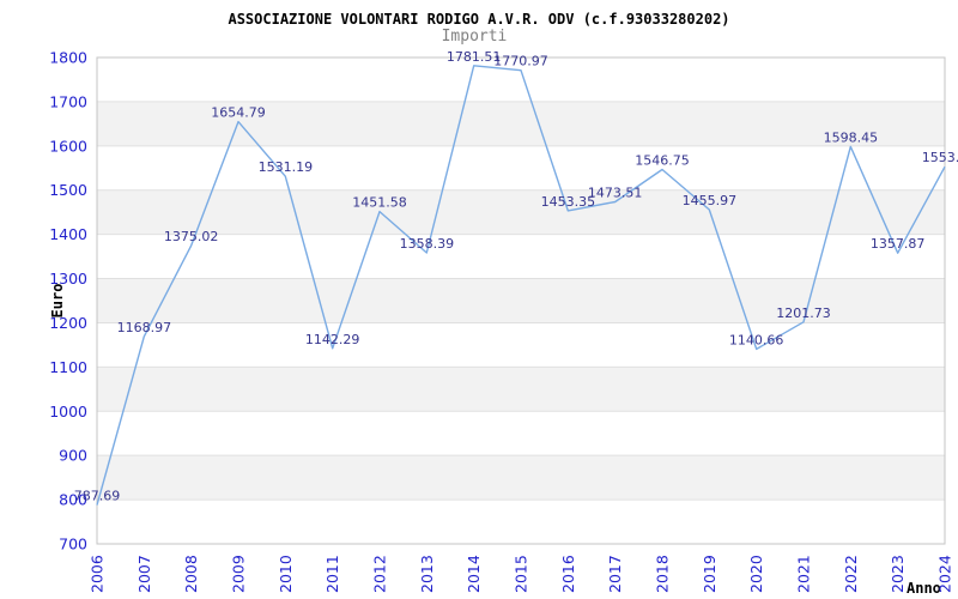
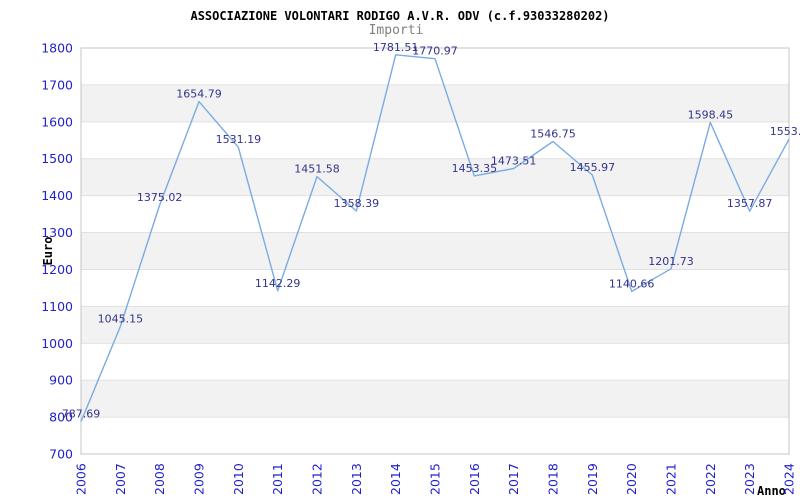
2007: 1168.97 -> 1045.15
